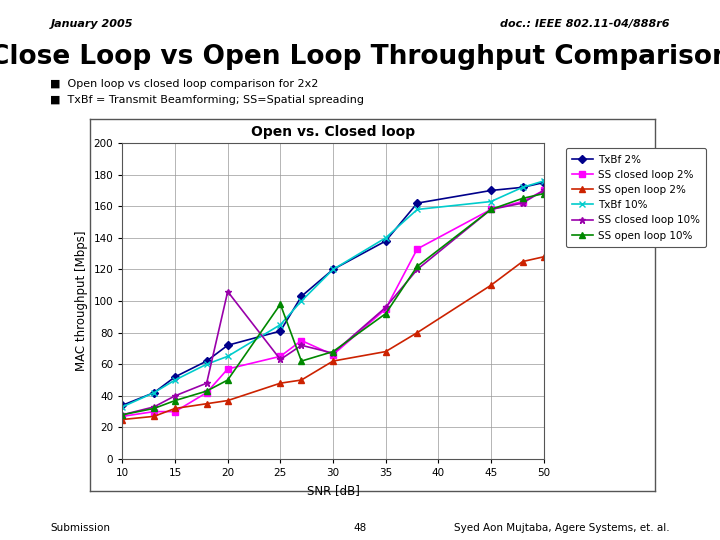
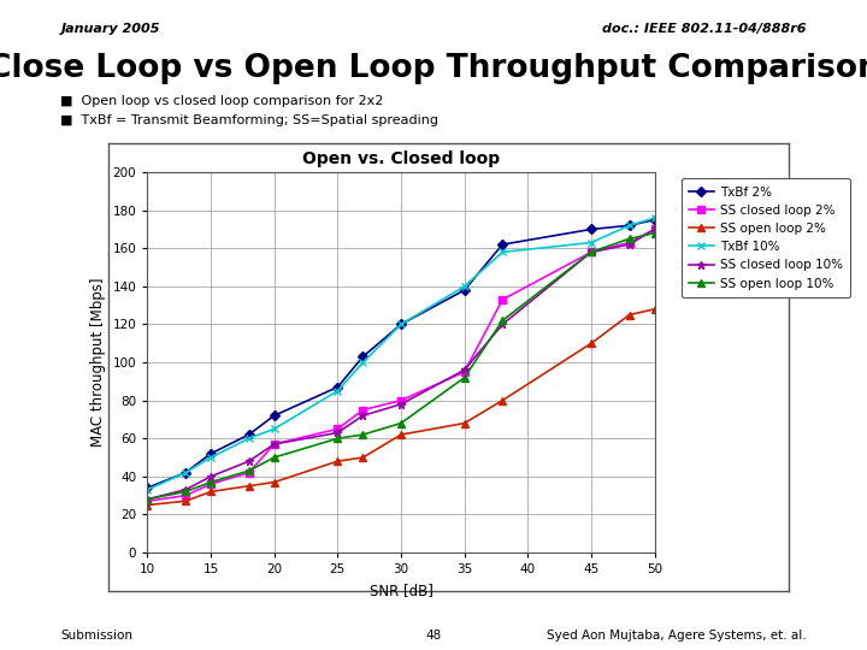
SS closed loop 2%/15: 30 -> 36
SS closed loop 10%/20: 106 -> 57
TxBf 2%/25: 81 -> 87
SS open loop 10%/25: 98 -> 60
SS closed loop 2%/30: 66 -> 80
SS closed loop 10%/30: 67 -> 78
